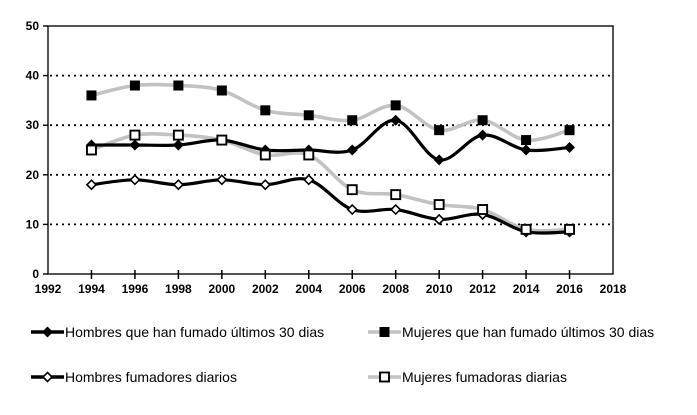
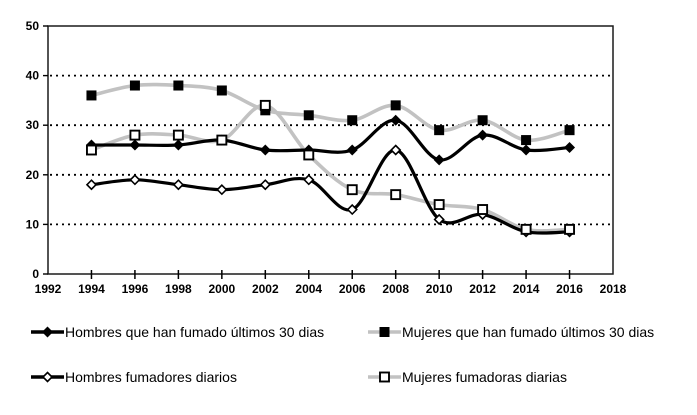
Hombres fumadores diarios/2000: 19 -> 17
Mujeres fumadoras diarias/2002: 24 -> 34
Hombres fumadores diarios/2008: 13 -> 25
